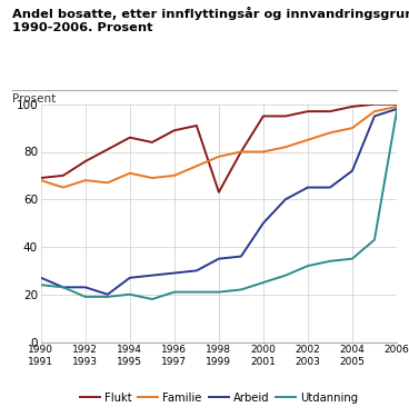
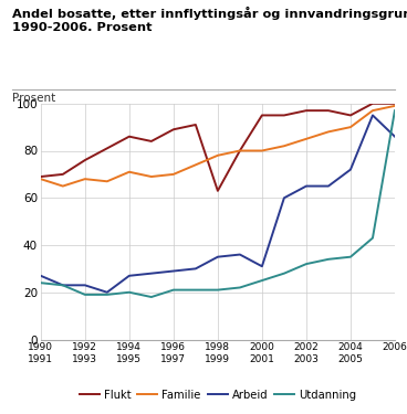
Arbeid/2000 2001: 50 -> 31
Flukt/2004 2005: 99 -> 95
Arbeid/2006: 98 -> 86
